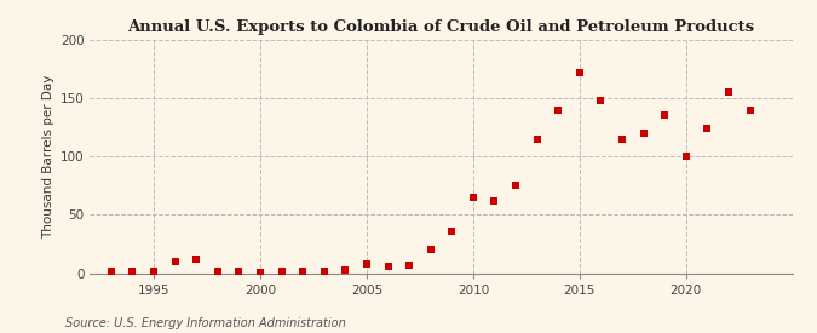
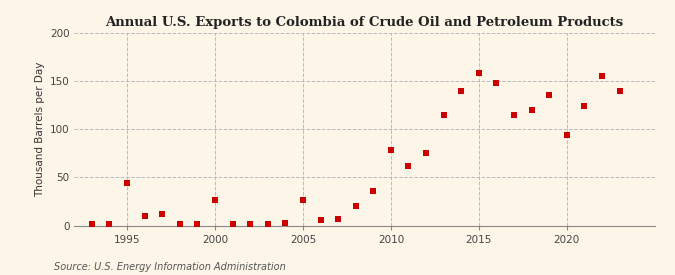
1995: 2 -> 44
2000: 1 -> 26
2005: 8 -> 26
2010: 65 -> 78
2015: 172 -> 158
2020: 100 -> 94
